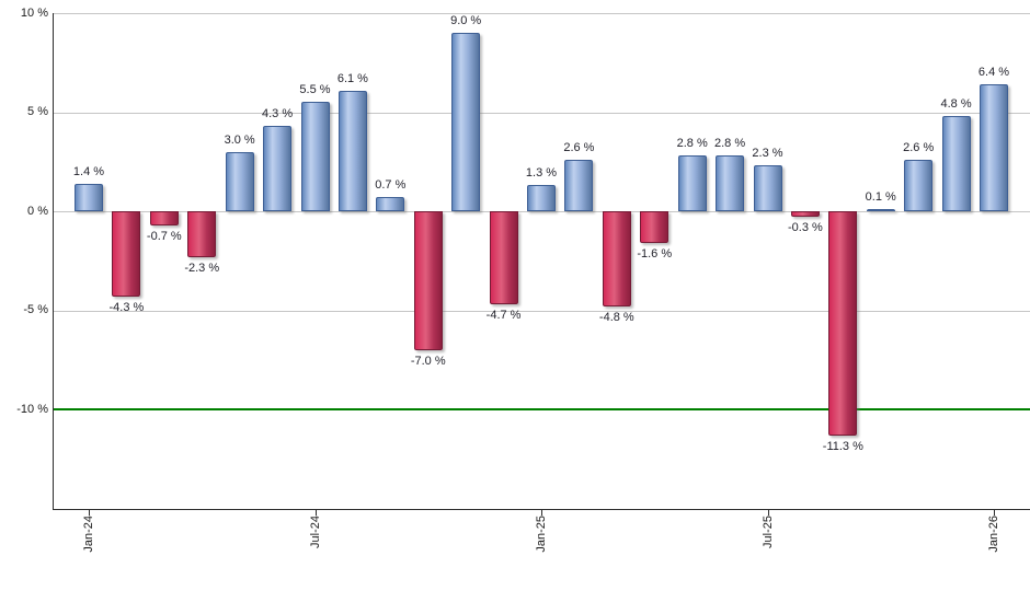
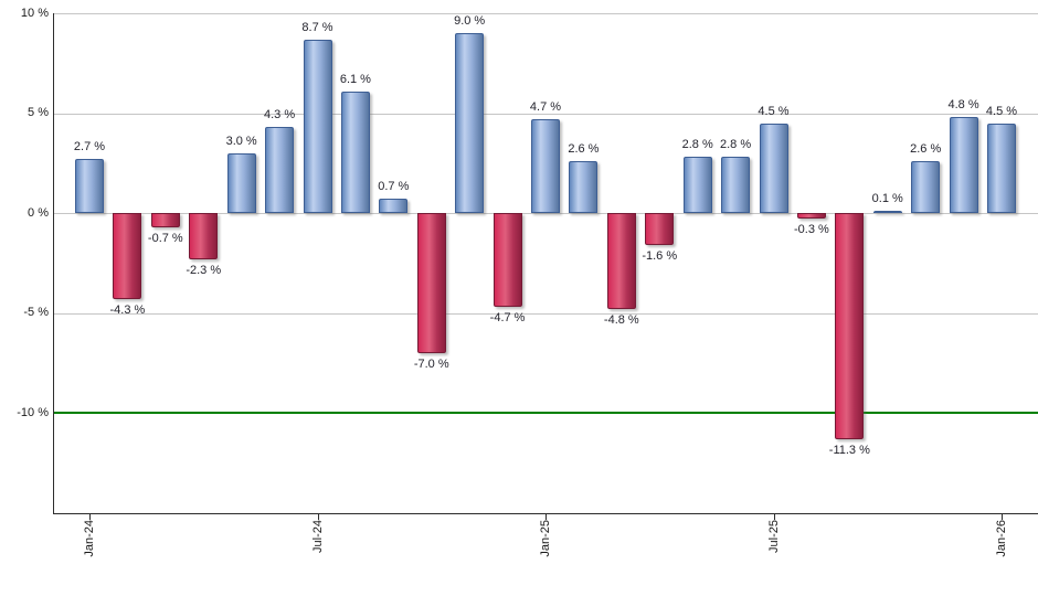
Jan-24: 1.4 -> 2.7
Jul-24: 5.5 -> 8.7
Jan-25: 1.3 -> 4.7
Jul-25: 2.3 -> 4.5
Jan-26: 6.4 -> 4.5
